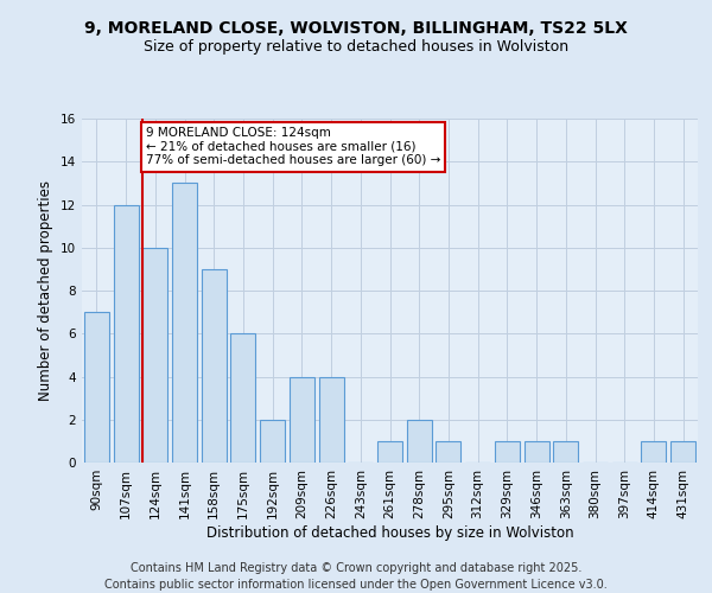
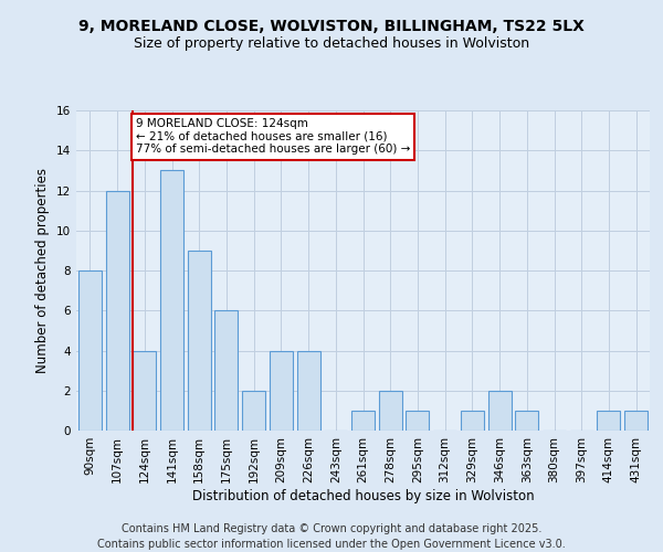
90sqm: 7 -> 8
124sqm: 10 -> 4
346sqm: 1 -> 2
